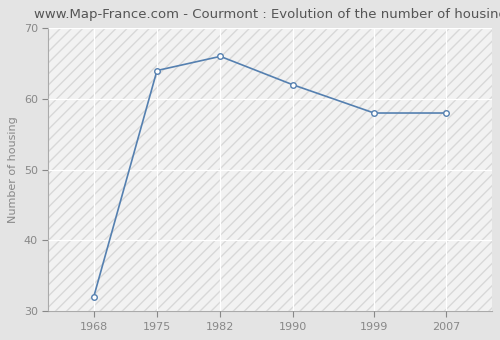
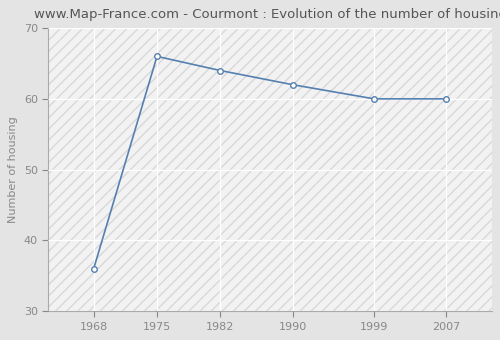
1968: 32 -> 36
1975: 64 -> 66
1982: 66 -> 64
1999: 58 -> 60
2007: 58 -> 60
